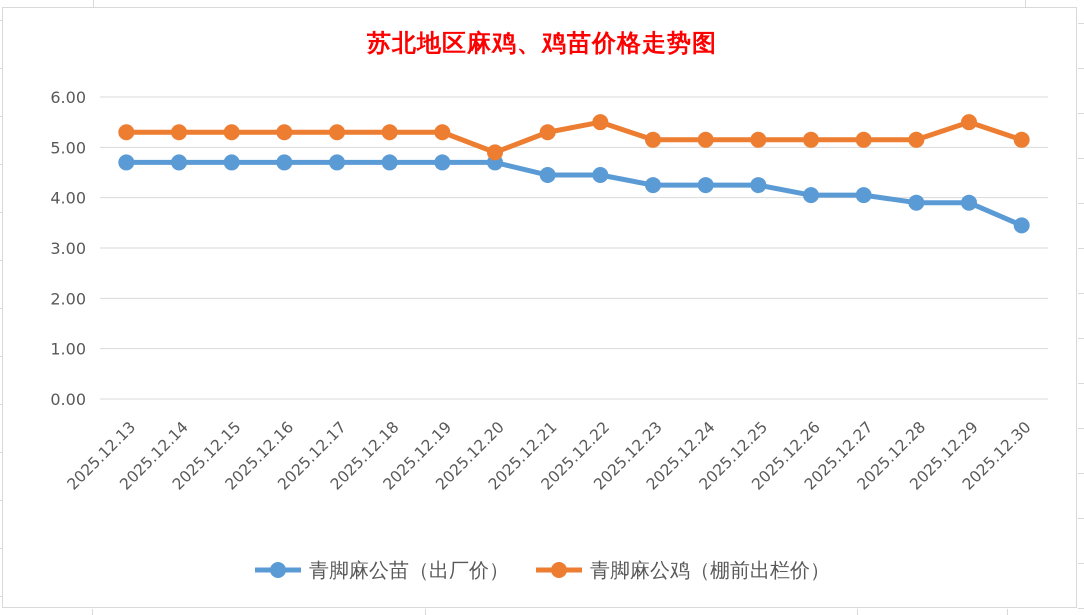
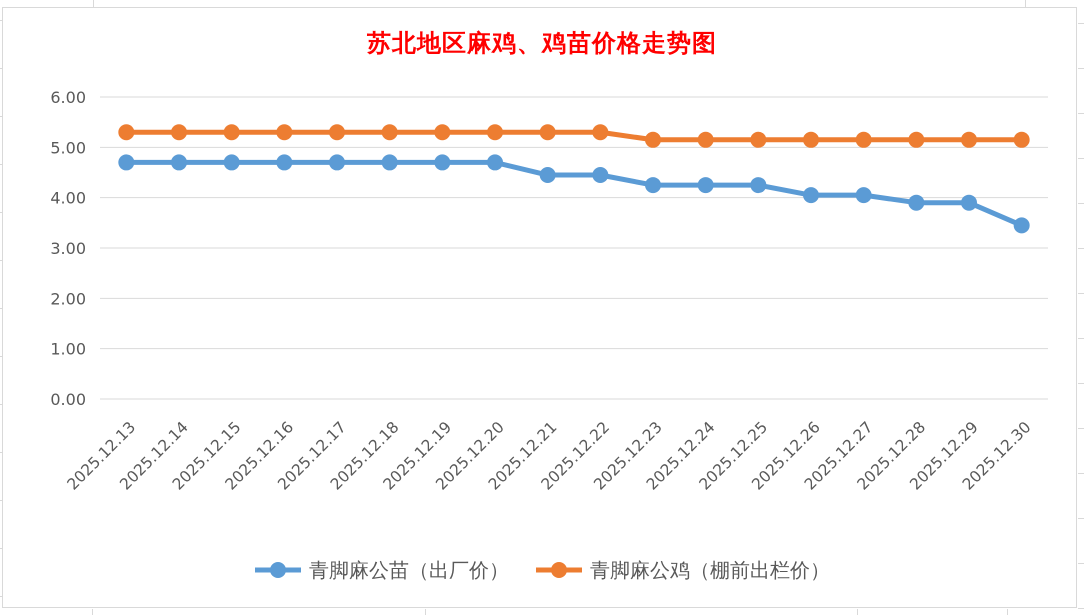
青脚麻公鸡（棚前出栏价）/2025.12.20: 4.9 -> 5.3
青脚麻公鸡（棚前出栏价）/2025.12.22: 5.5 -> 5.3
青脚麻公鸡（棚前出栏价）/2025.12.29: 5.5 -> 5.2
